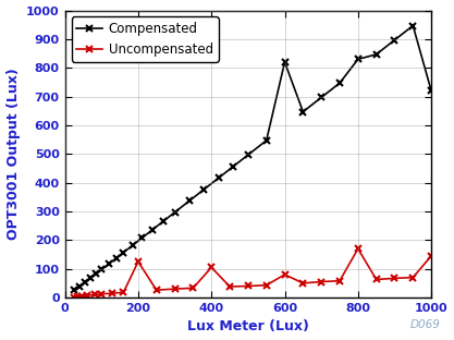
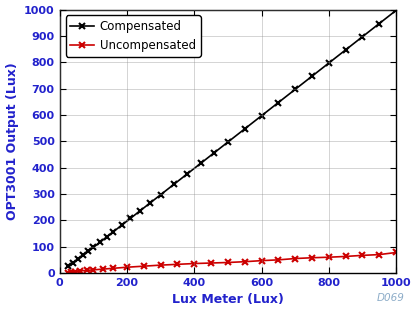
Uncompensated/200: 125 -> 22
Uncompensated/400: 105 -> 36
Compensated/600: 820 -> 597
Uncompensated/600: 80 -> 47
Compensated/800: 830 -> 797
Uncompensated/800: 170 -> 60
Compensated/1000: 720 -> 997
Uncompensated/1000: 145 -> 78
